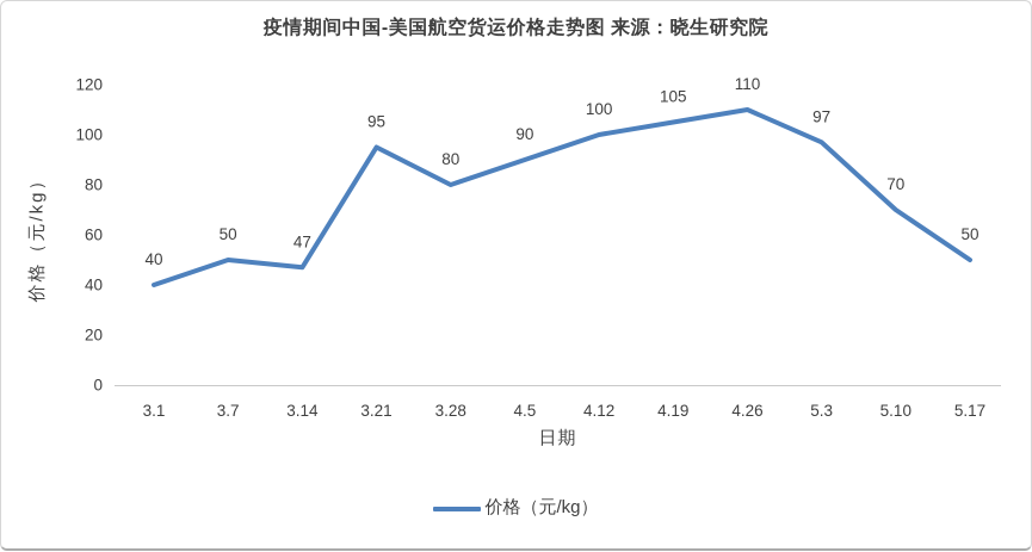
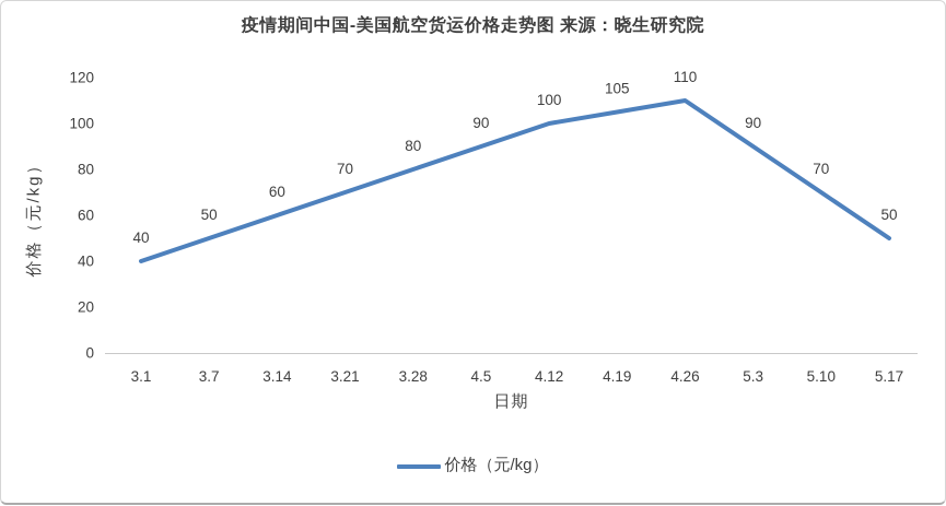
3.14: 47 -> 60
3.21: 95 -> 70
5.3: 97 -> 90
